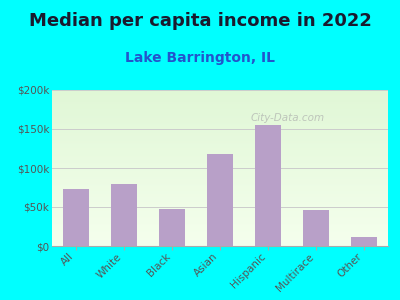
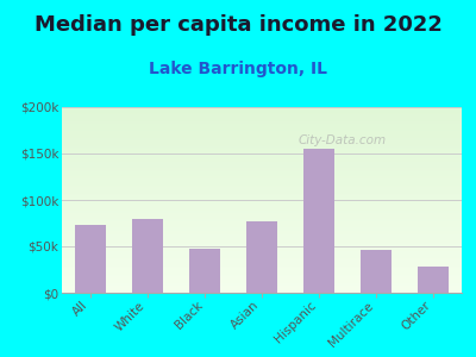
Asian: $118k -> $77k
Other: $12k -> $28k
